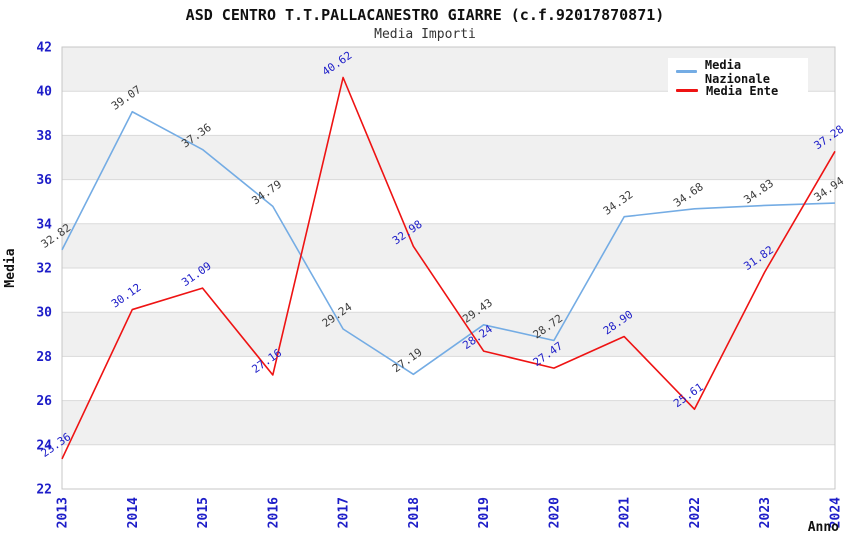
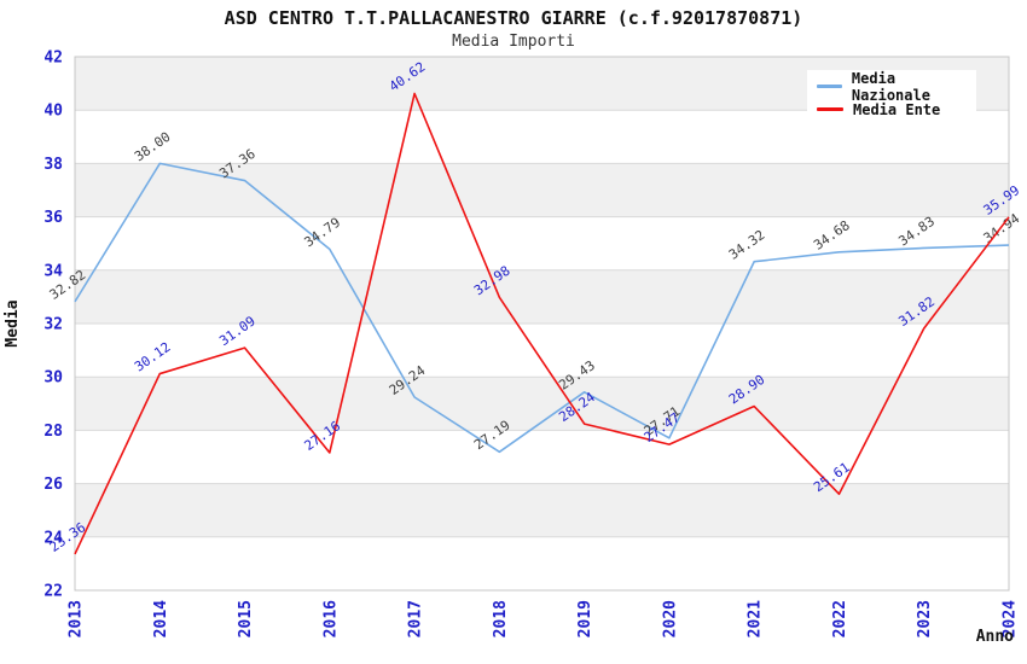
Media Nazionale/2014: 39.07 -> 38.00
Media Nazionale/2020: 28.72 -> 27.71
Media Ente/2024: 37.28 -> 35.99
